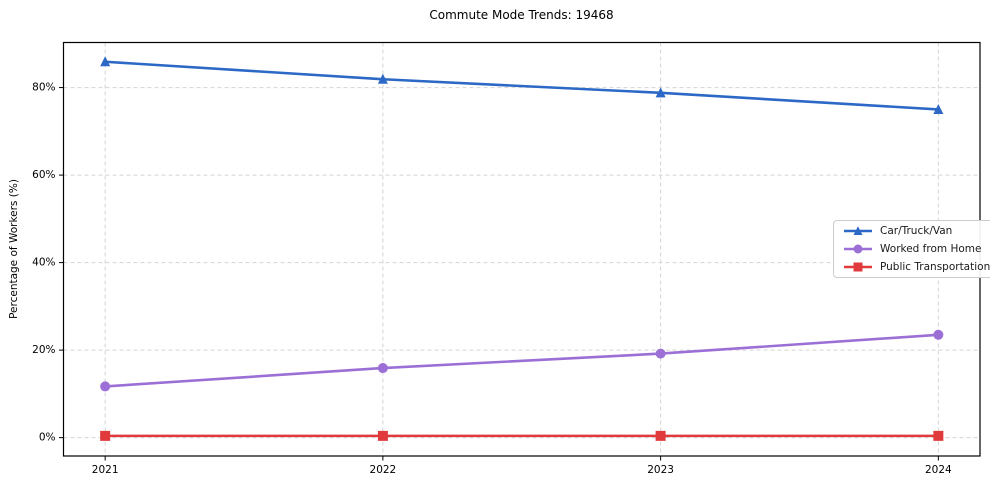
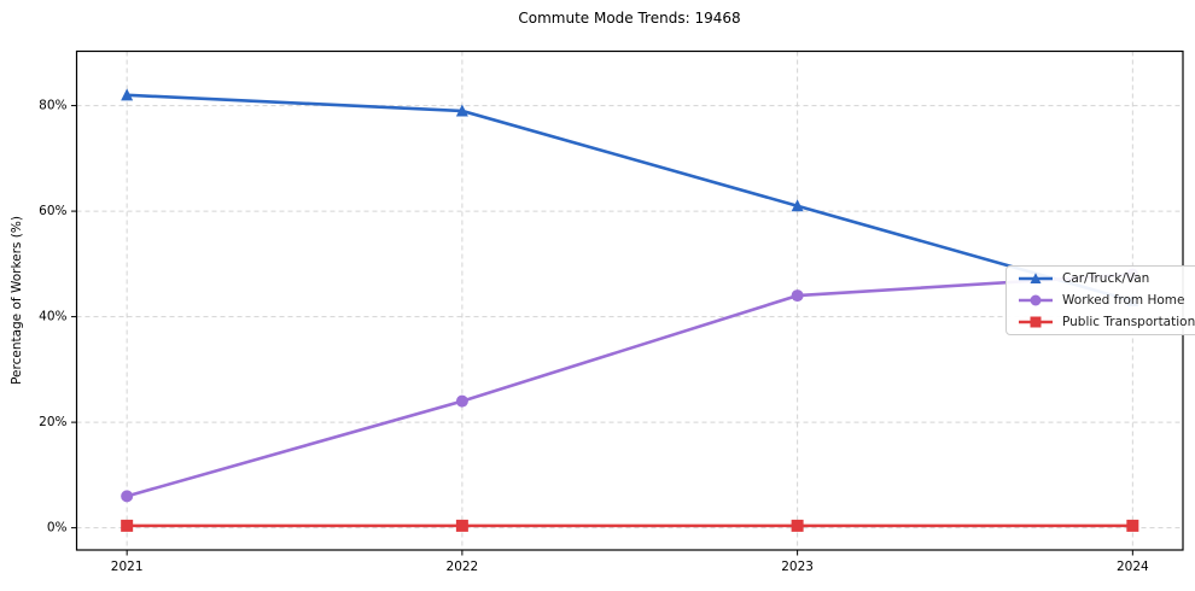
Car/Truck/Van/2021: 86% -> 82%
Worked from Home/2021: 12% -> 6%
Car/Truck/Van/2022: 82% -> 79%
Worked from Home/2022: 16% -> 24%
Car/Truck/Van/2023: 79% -> 61%
Worked from Home/2023: 19% -> 44%
Car/Truck/Van/2024: 75% -> 43%
Worked from Home/2024: 24% -> 48%
